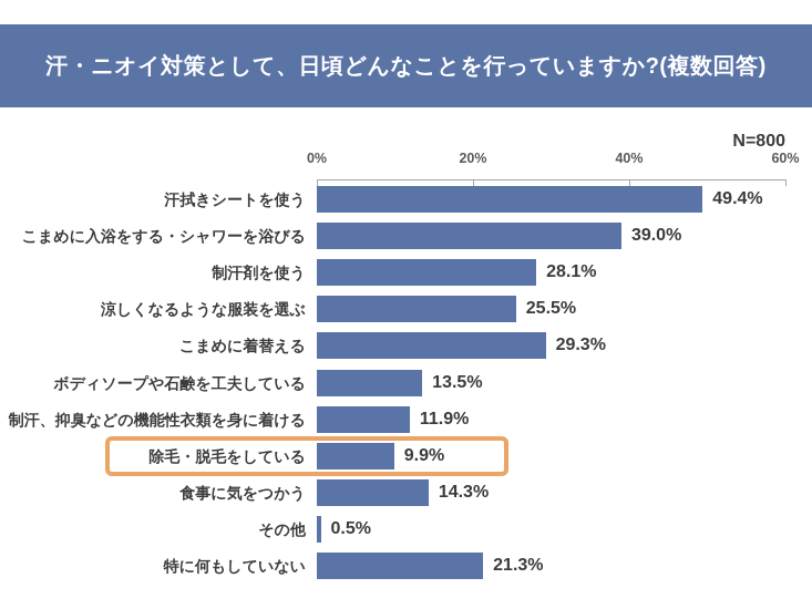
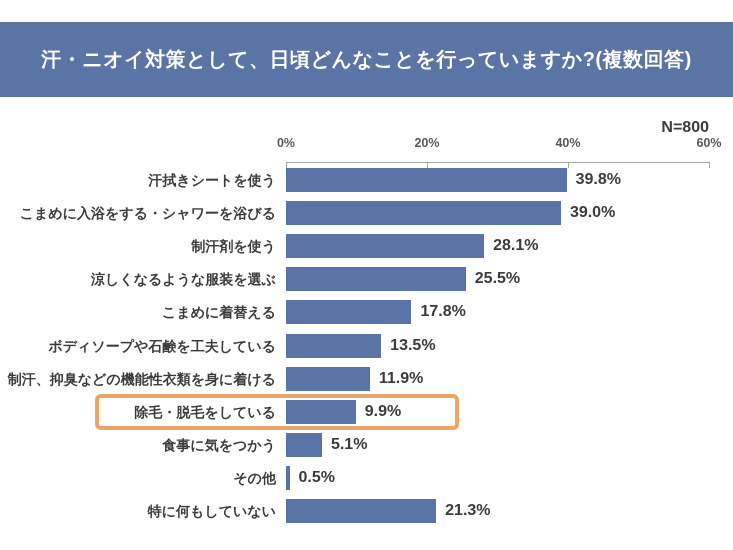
汗拭きシートを使う: 49.4% -> 39.8%
こまめに着替える: 29.3% -> 17.8%
食事に気をつかう: 14.3% -> 5.1%
